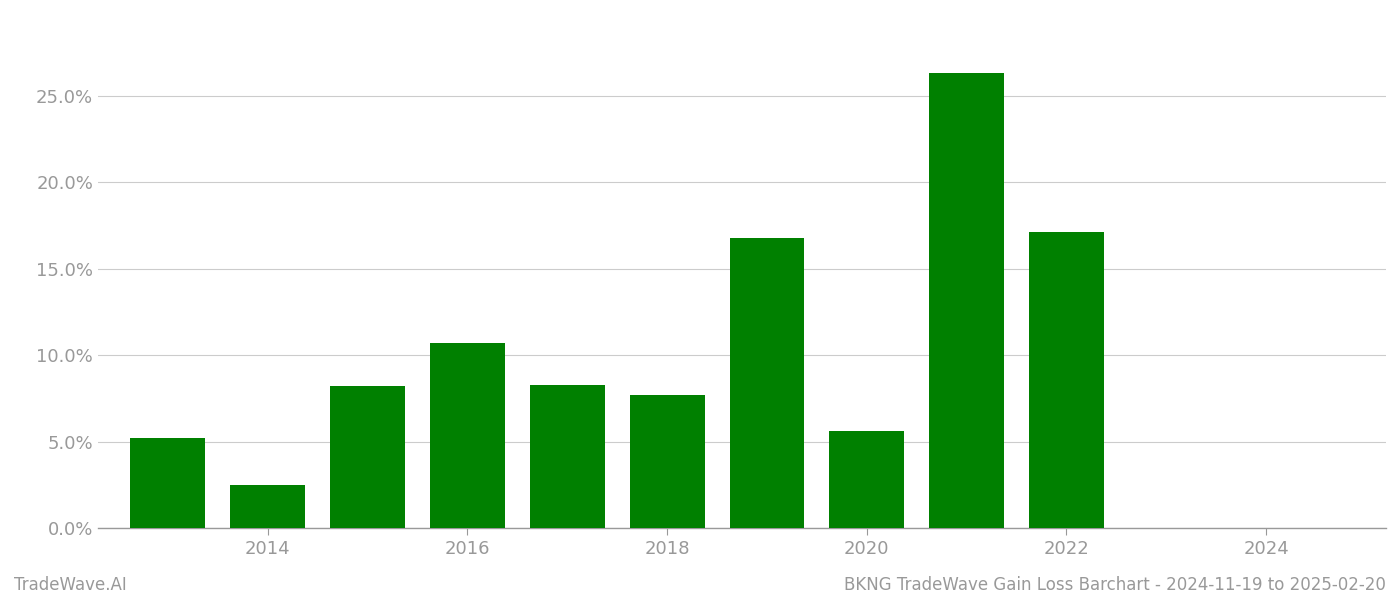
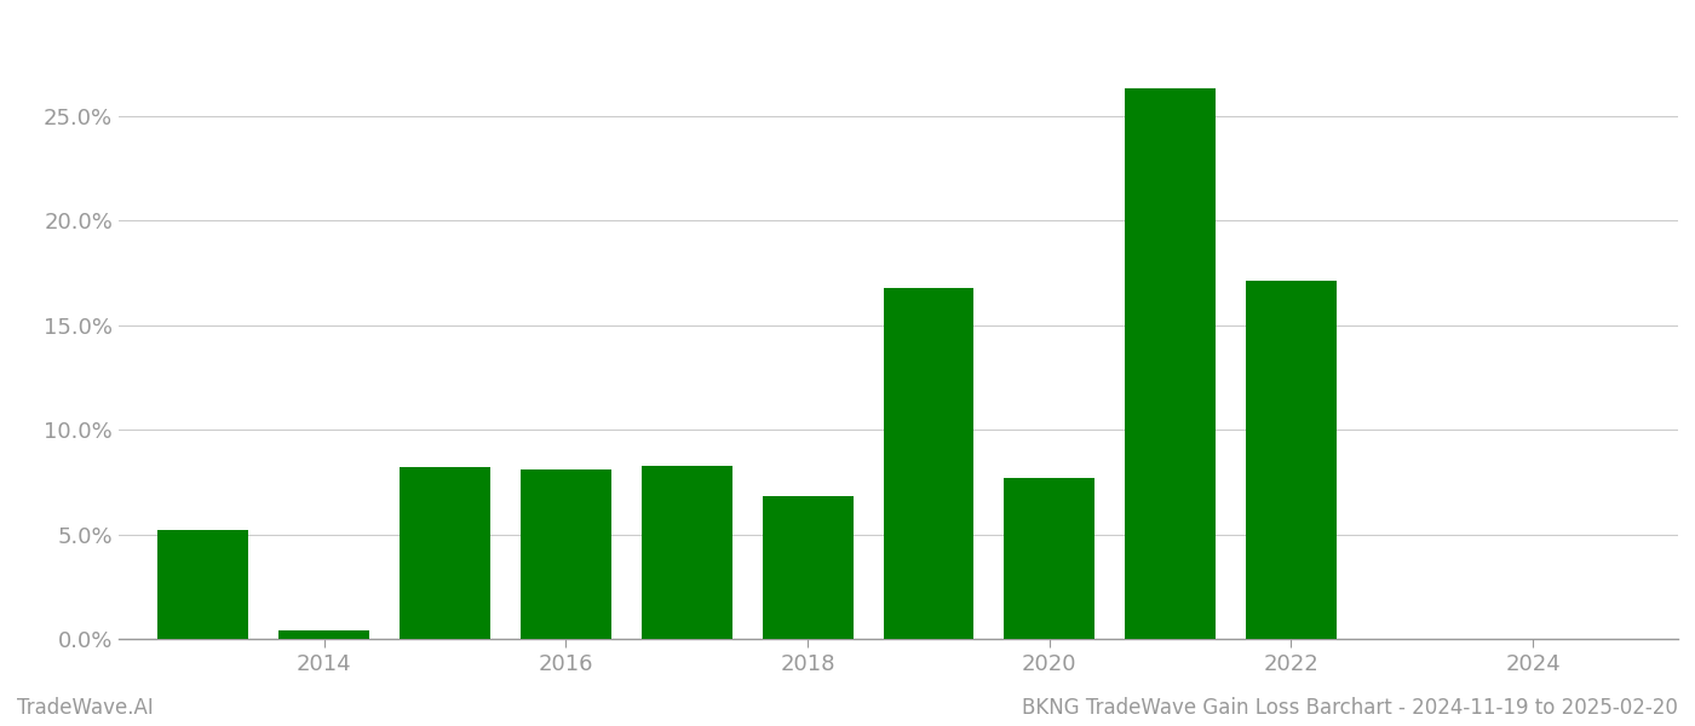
2014: 2.5% -> 0.4%
2016: 10.7% -> 8.1%
2018: 7.7% -> 6.8%
2020: 5.6% -> 7.7%
